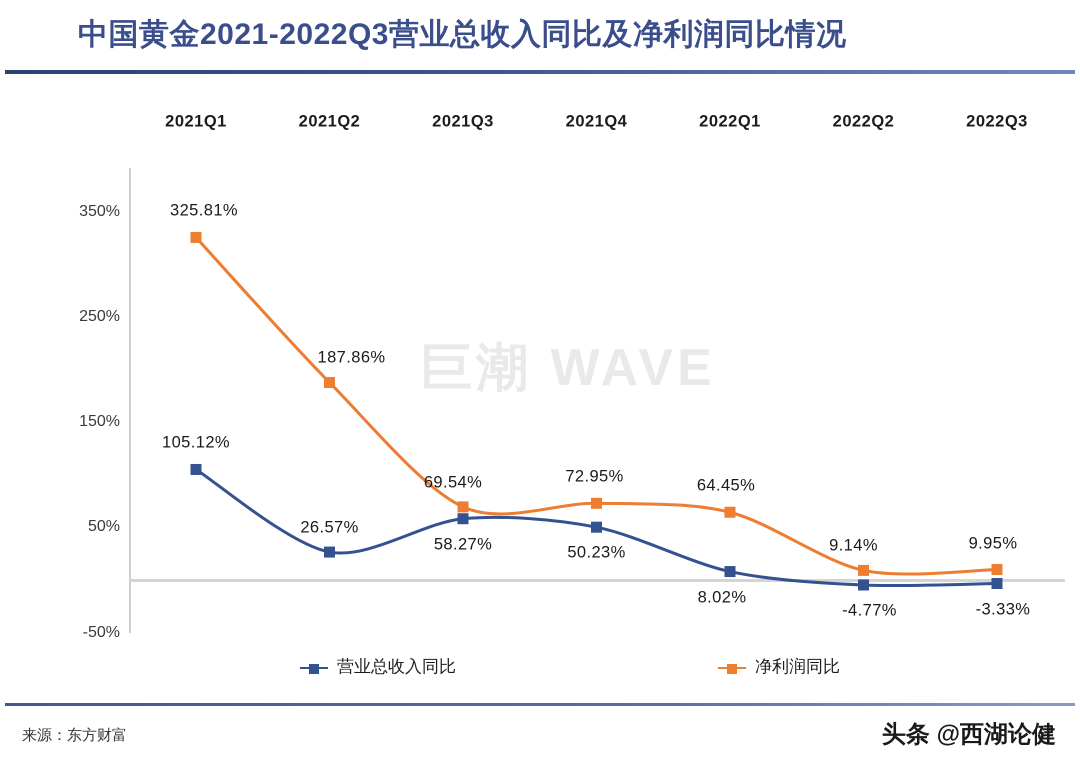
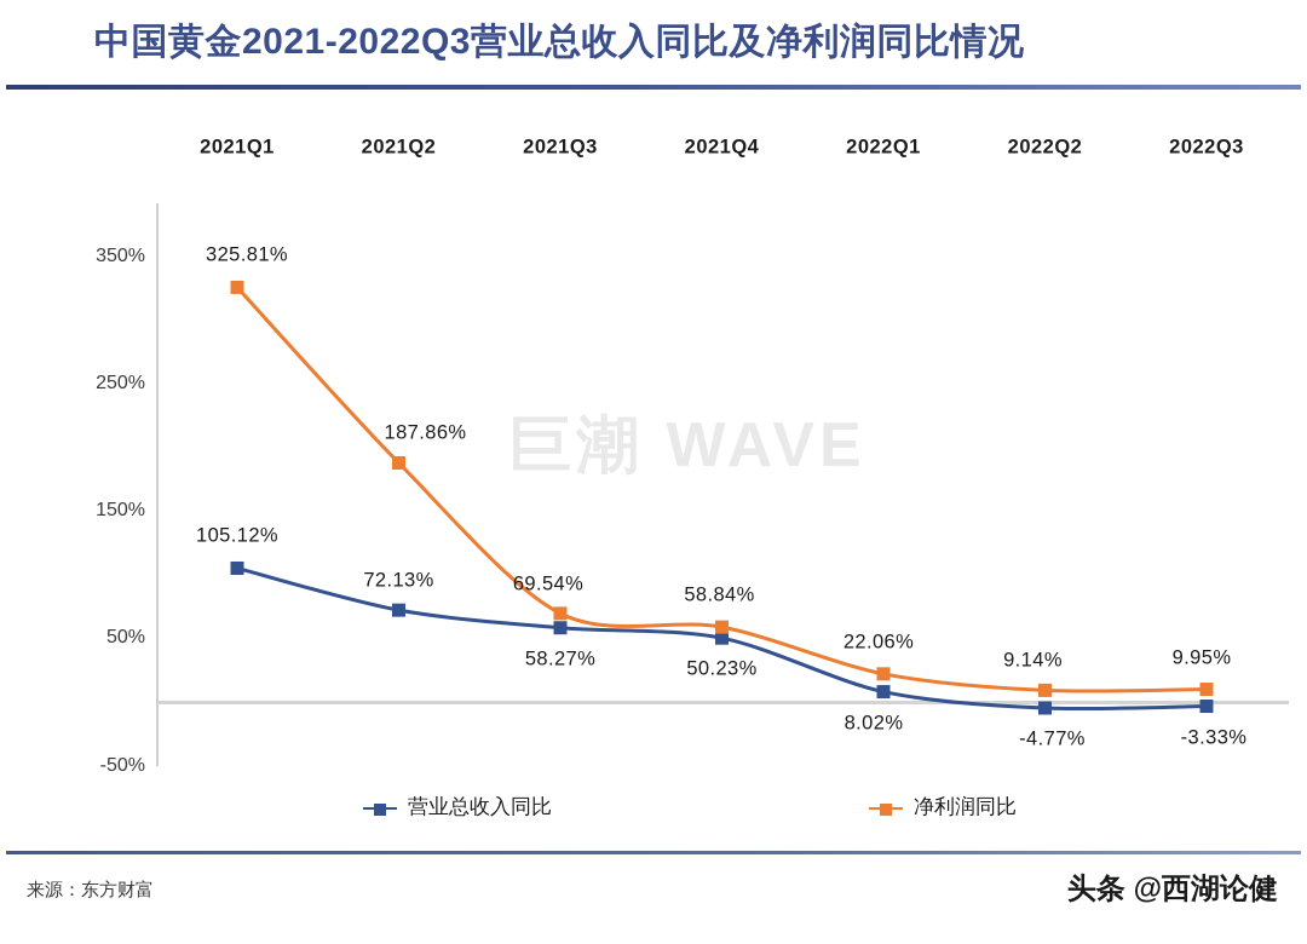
营业总收入同比/2021Q2: 26.57% -> 72.13%
净利润同比/2021Q4: 72.95% -> 58.84%
净利润同比/2022Q1: 64.45% -> 22.06%
